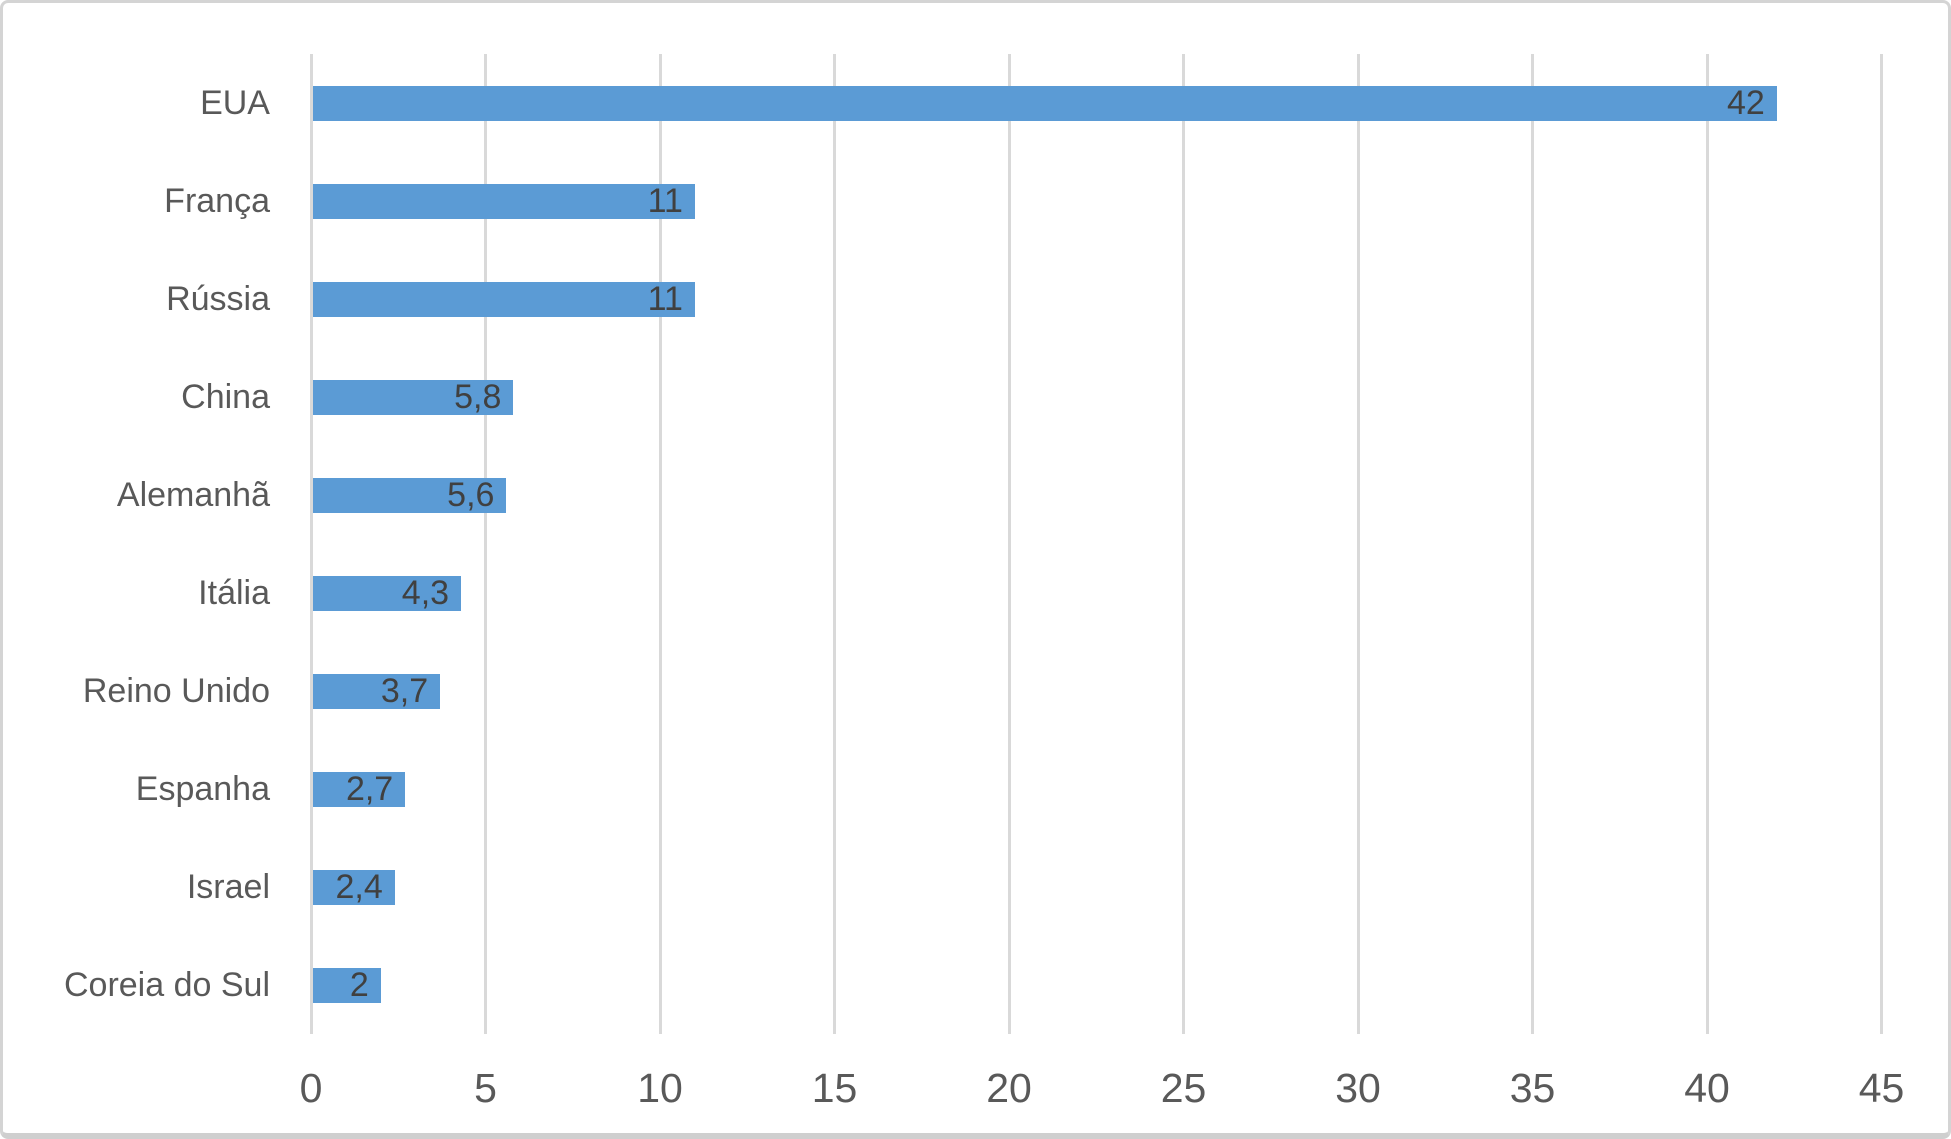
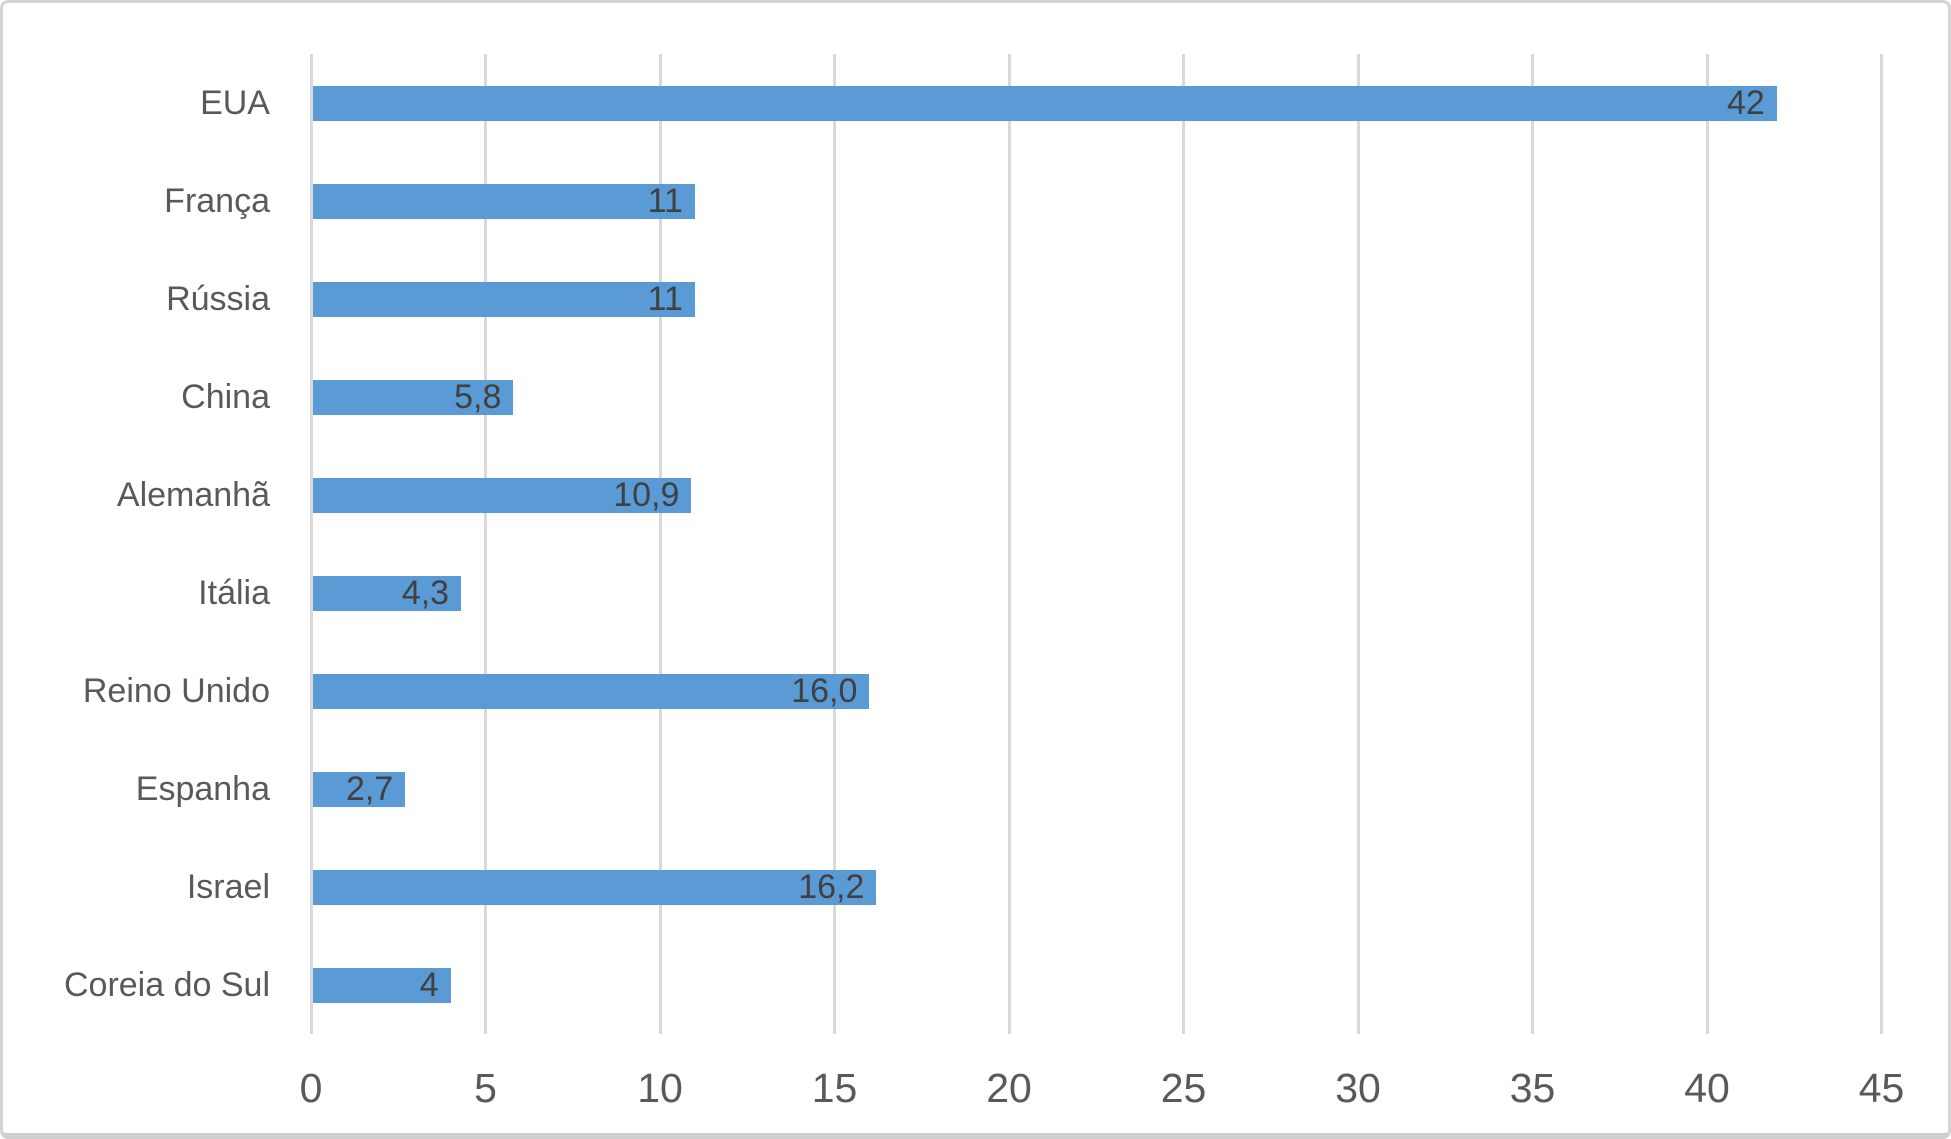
Alemanhã: 5,6 -> 10,9
Reino Unido: 3,7 -> 16,0
Israel: 2,4 -> 16,2
Coreia do Sul: 2 -> 4
